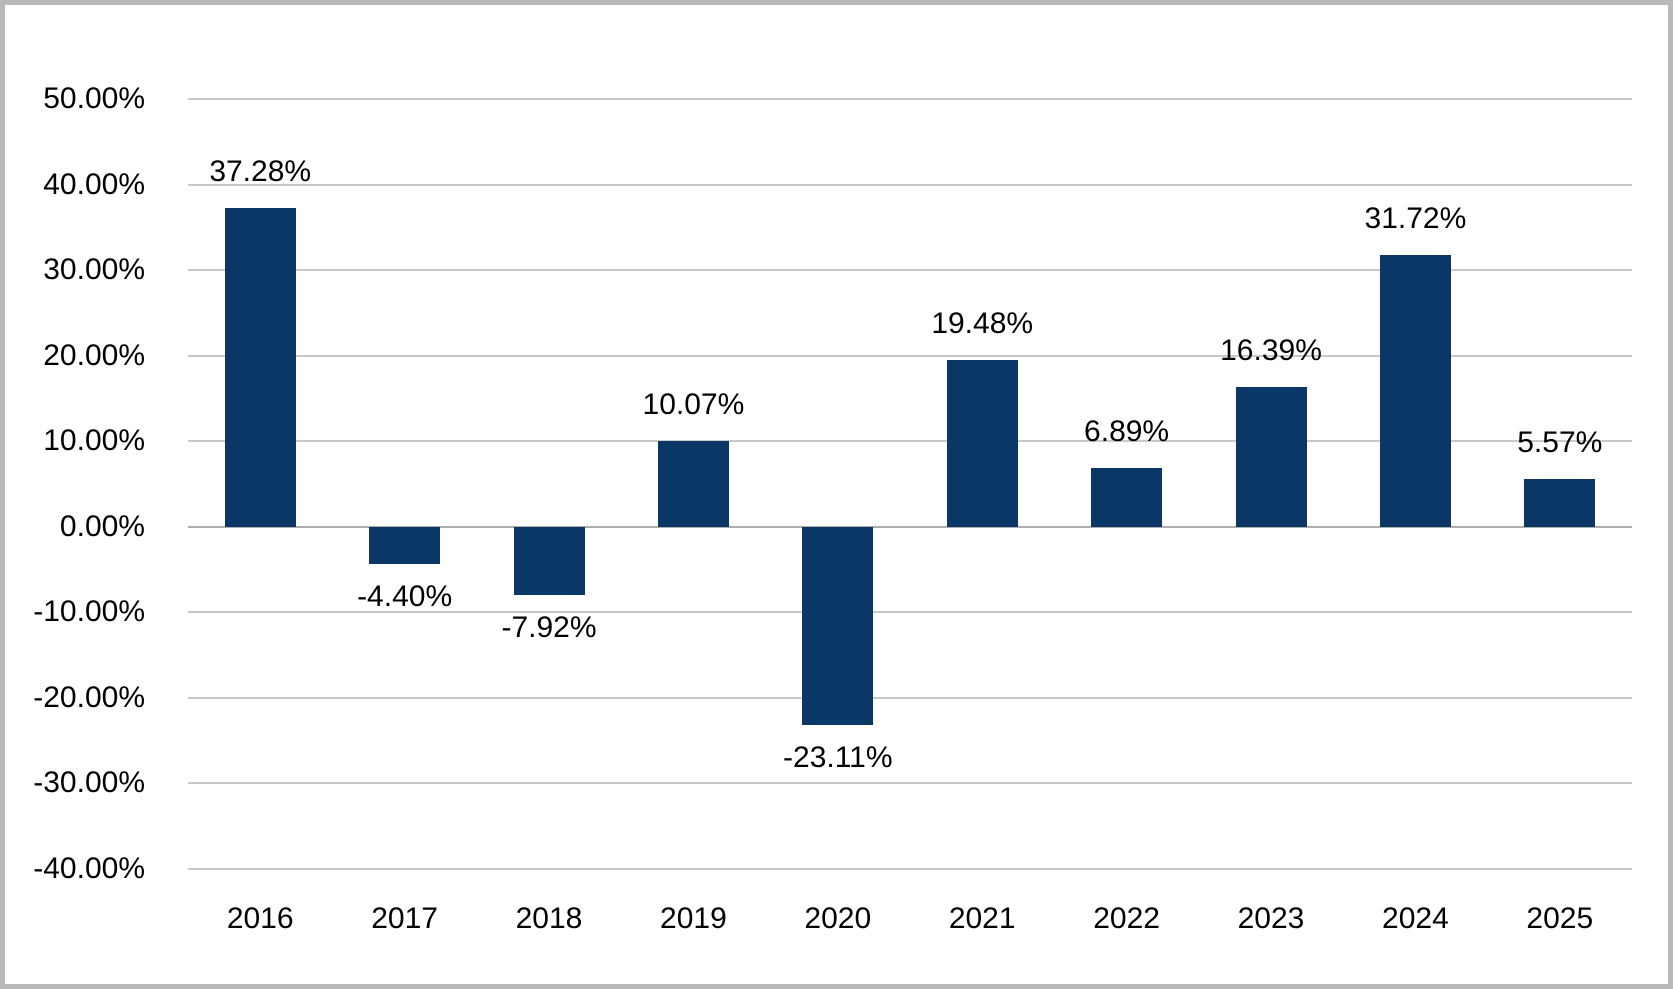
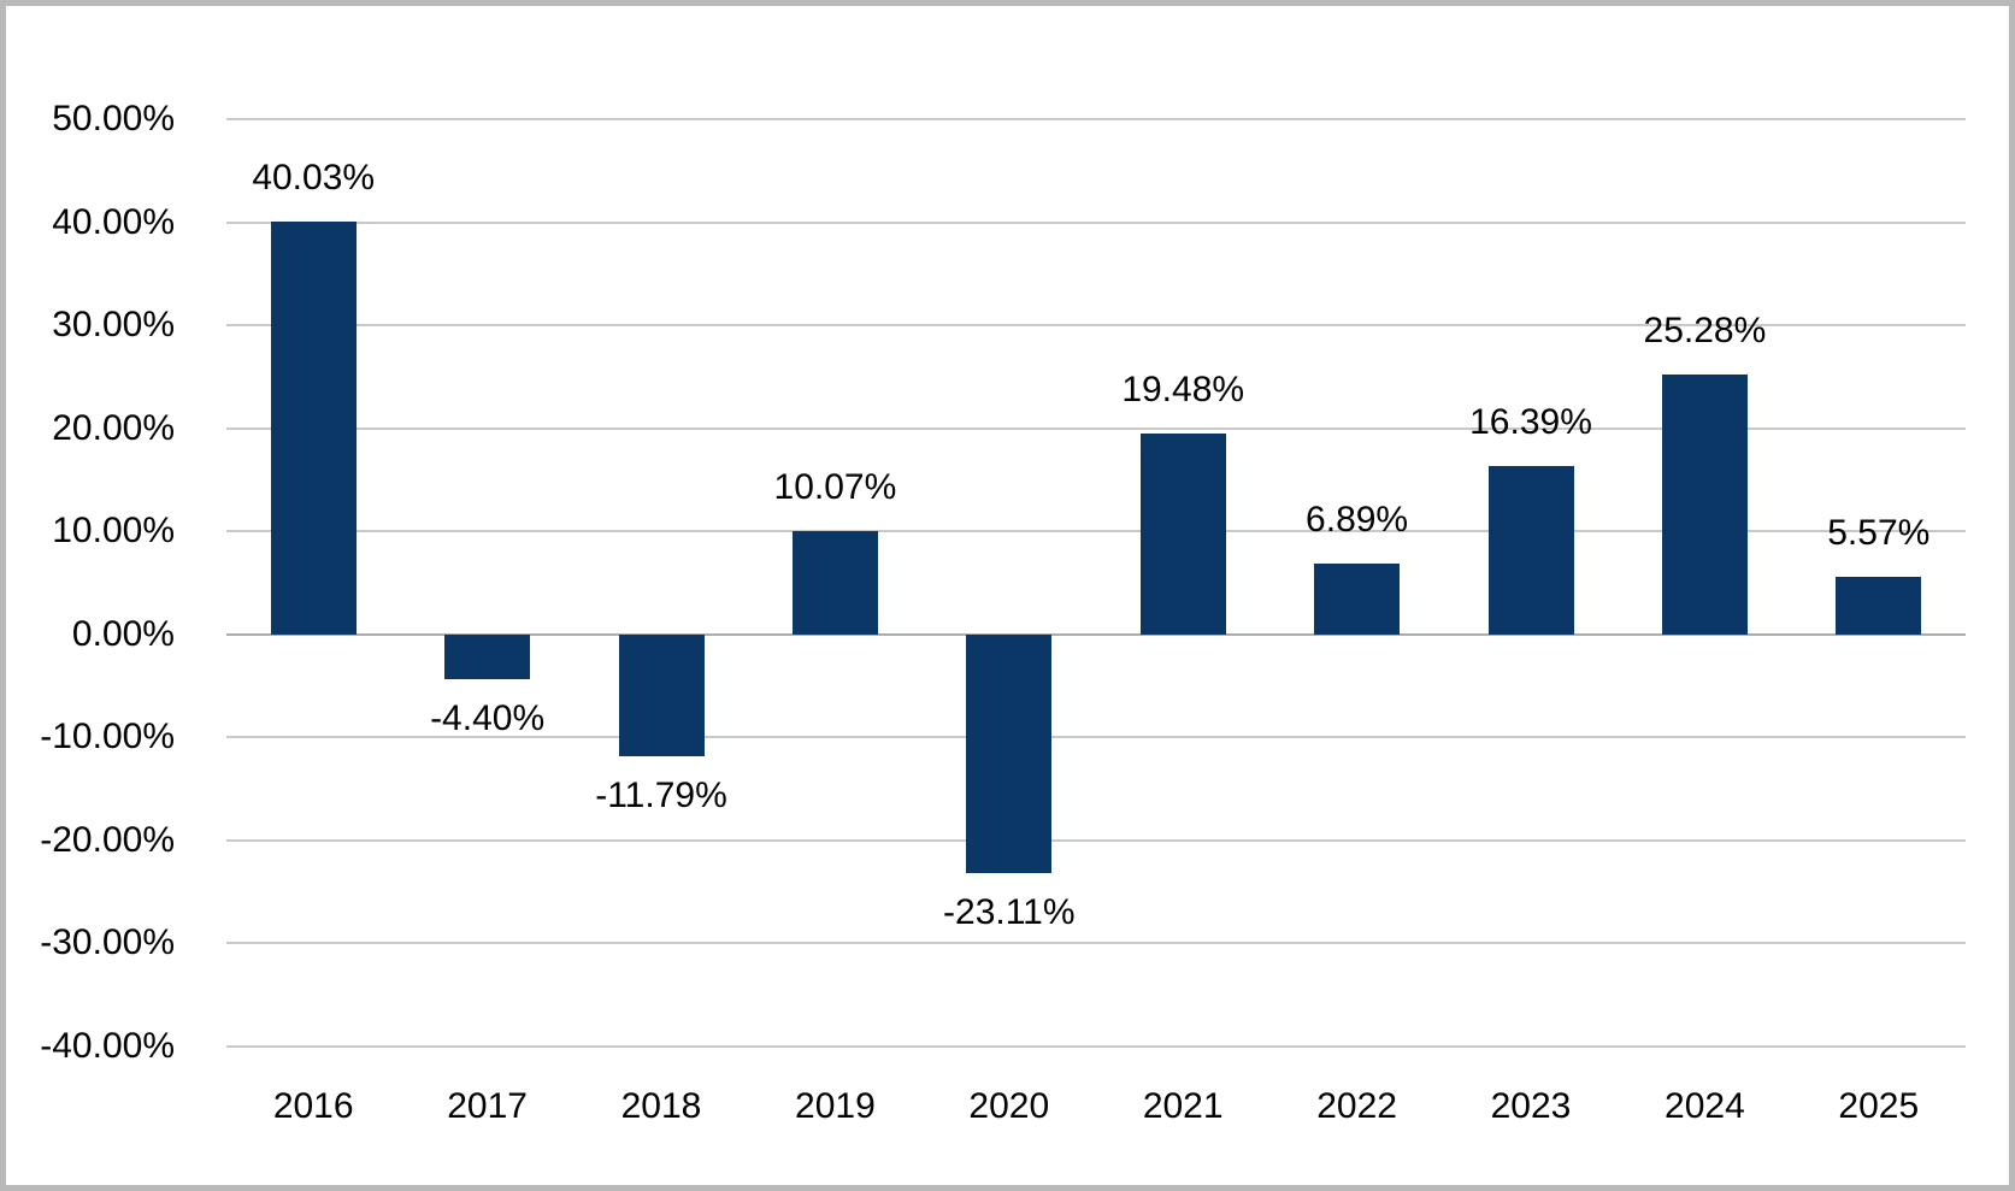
2016: 37.28% -> 40.03%
2018: -7.92% -> -11.79%
2024: 31.72% -> 25.28%
